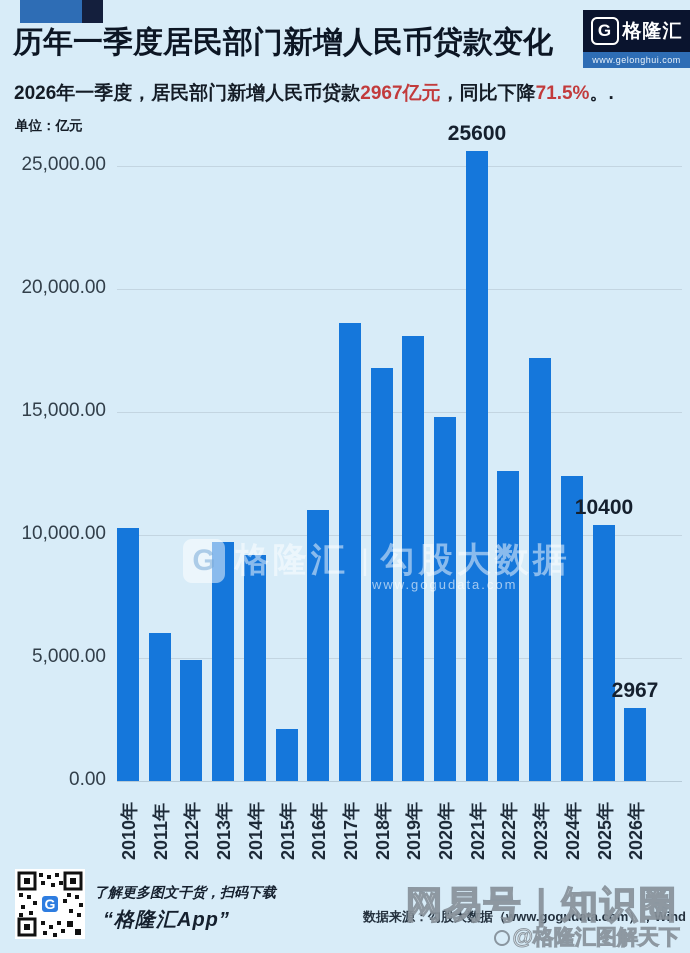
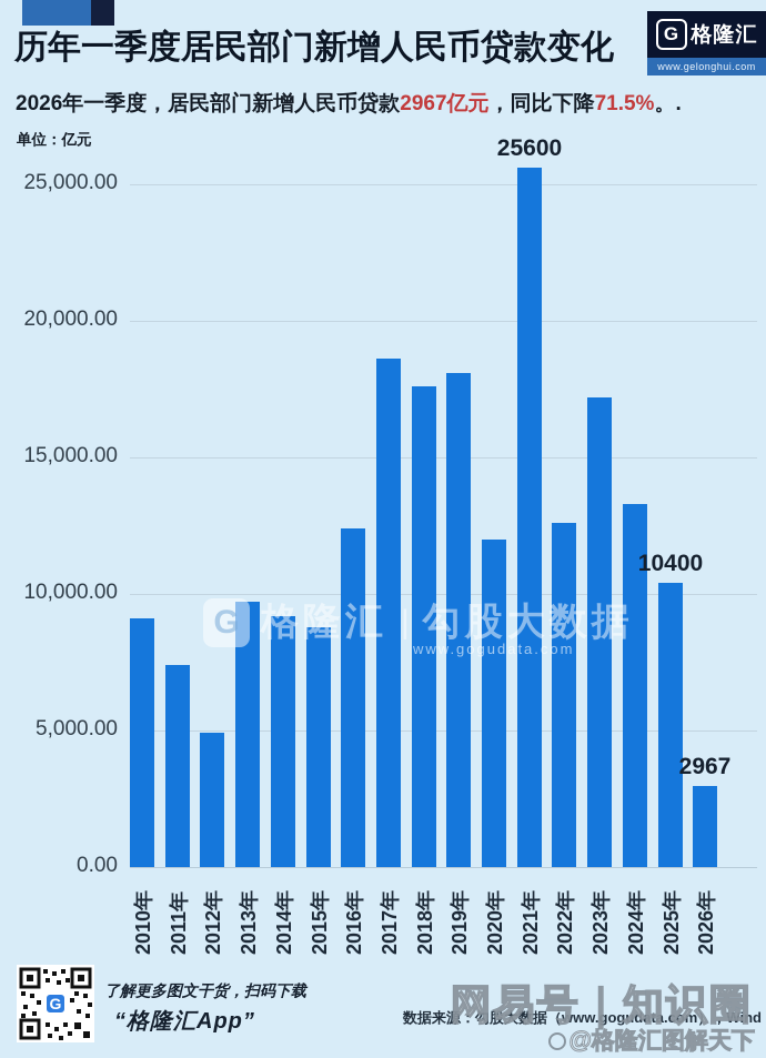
2010年: 10300 -> 9100
2011年: 6000 -> 7400
2015年: 2100 -> 8800
2016年: 11000 -> 12400
2018年: 16800 -> 17600
2020年: 14800 -> 12000
2024年: 12400 -> 13300
